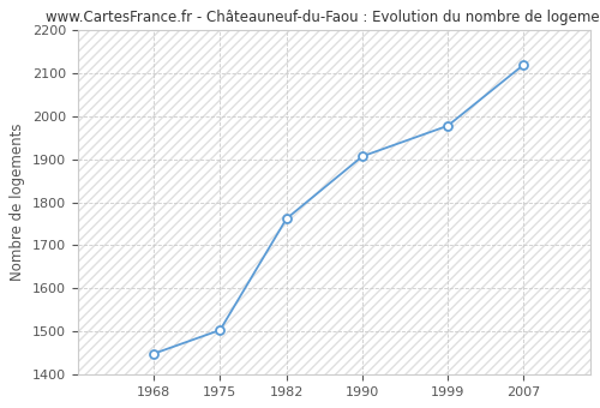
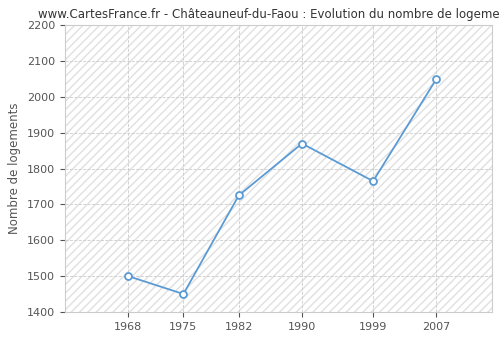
1968: 1448 -> 1500
1975: 1503 -> 1450
1982: 1762 -> 1725
1990: 1907 -> 1870
1999: 1978 -> 1765
2007: 2120 -> 2050
